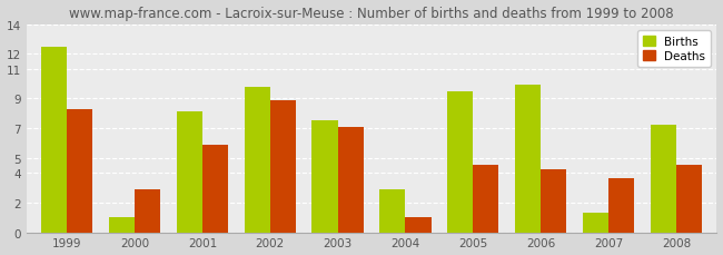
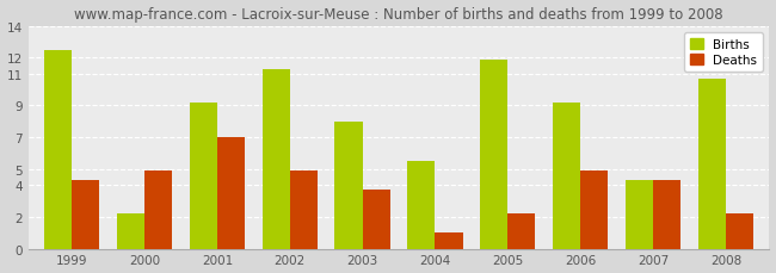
Deaths/1999: 8.3 -> 4.3
Births/2000: 1.0 -> 2.2
Deaths/2000: 2.9 -> 4.9
Births/2001: 8.1 -> 9.2
Deaths/2001: 5.9 -> 7.0
Births/2002: 9.8 -> 11.3
Deaths/2002: 8.9 -> 4.9
Births/2003: 7.5 -> 8.0
Deaths/2003: 7.1 -> 3.7
Births/2004: 2.9 -> 5.5
Births/2005: 9.5 -> 11.9
Deaths/2005: 4.5 -> 2.2
Births/2006: 9.9 -> 9.2
Deaths/2006: 4.2 -> 4.9
Births/2007: 1.3 -> 4.3
Deaths/2007: 3.6 -> 4.3
Births/2008: 7.2 -> 10.7
Deaths/2008: 4.5 -> 2.2
